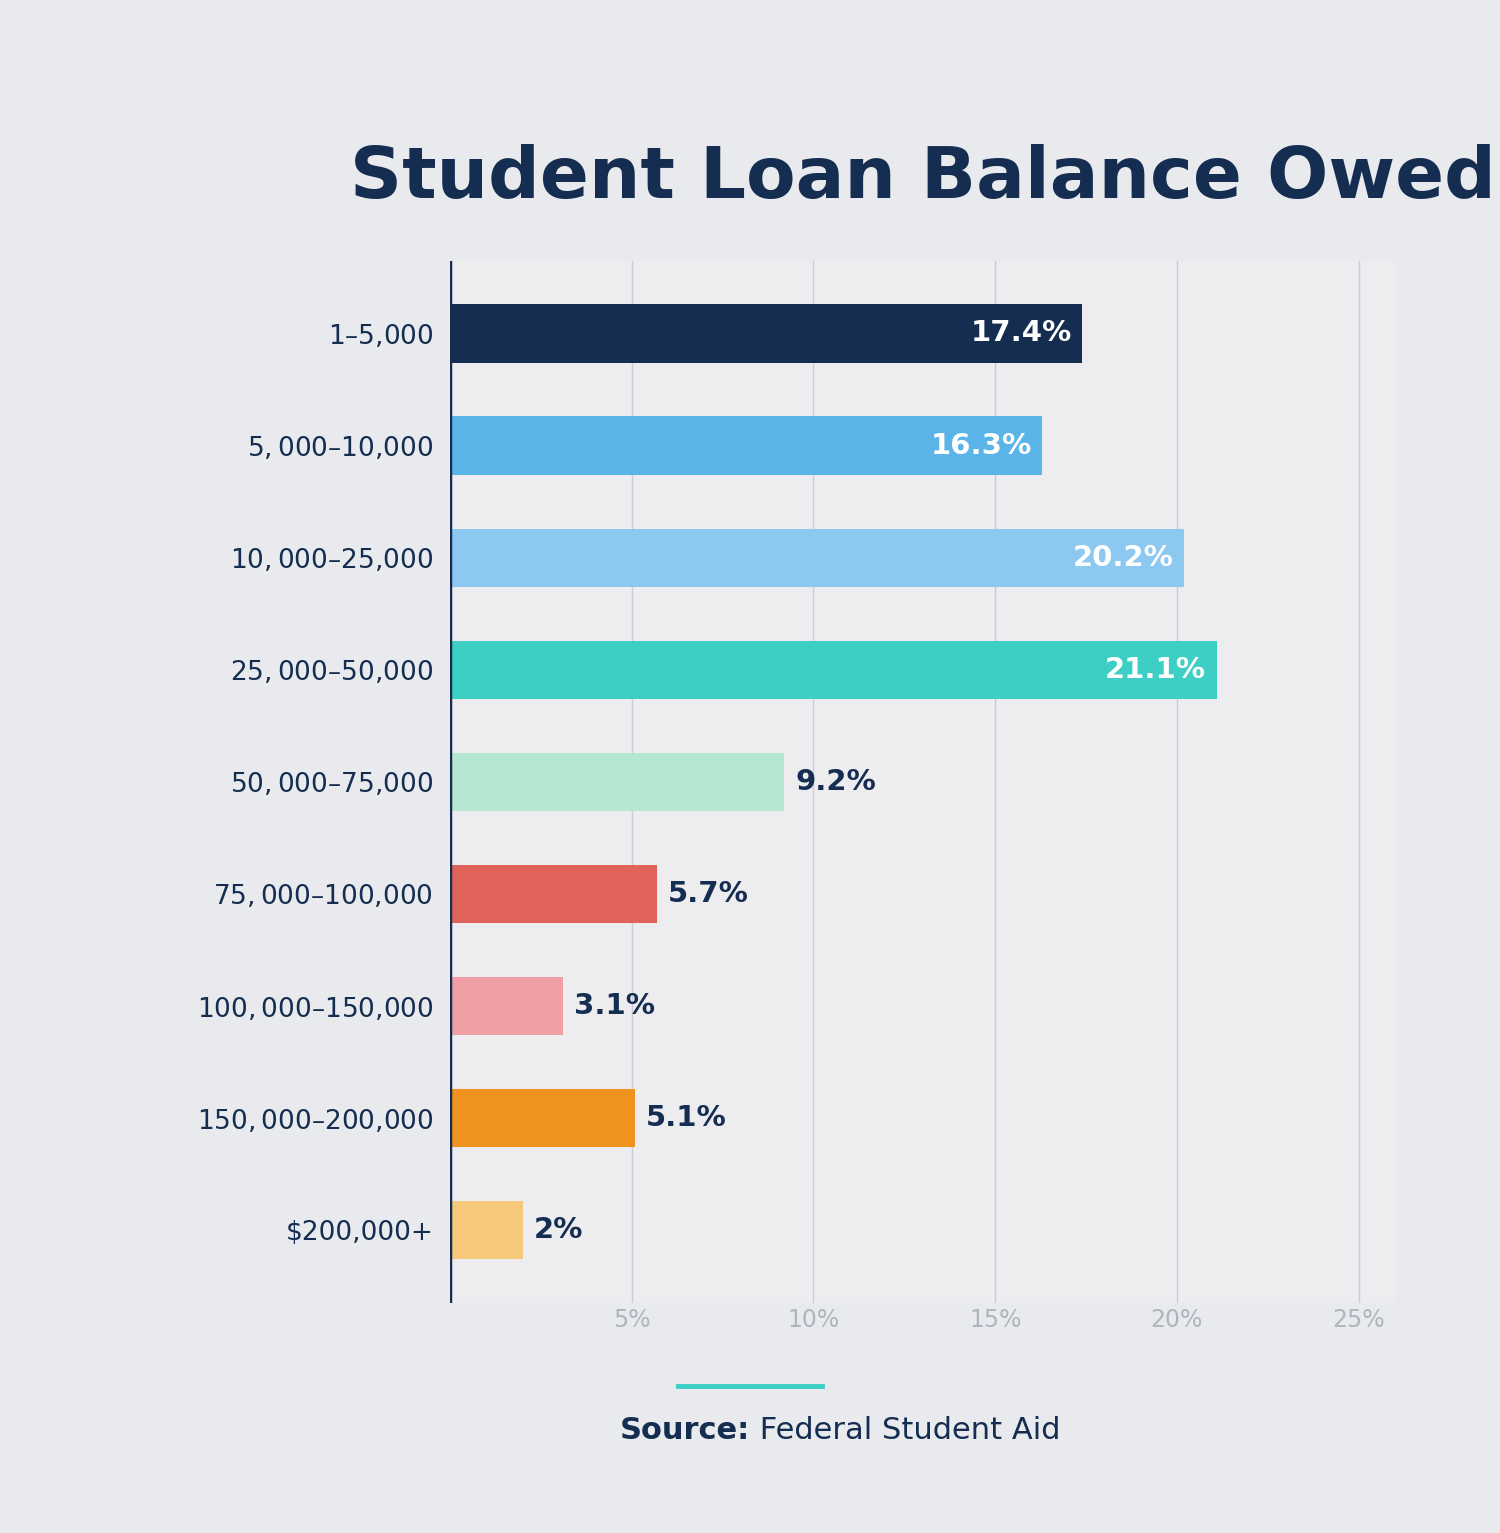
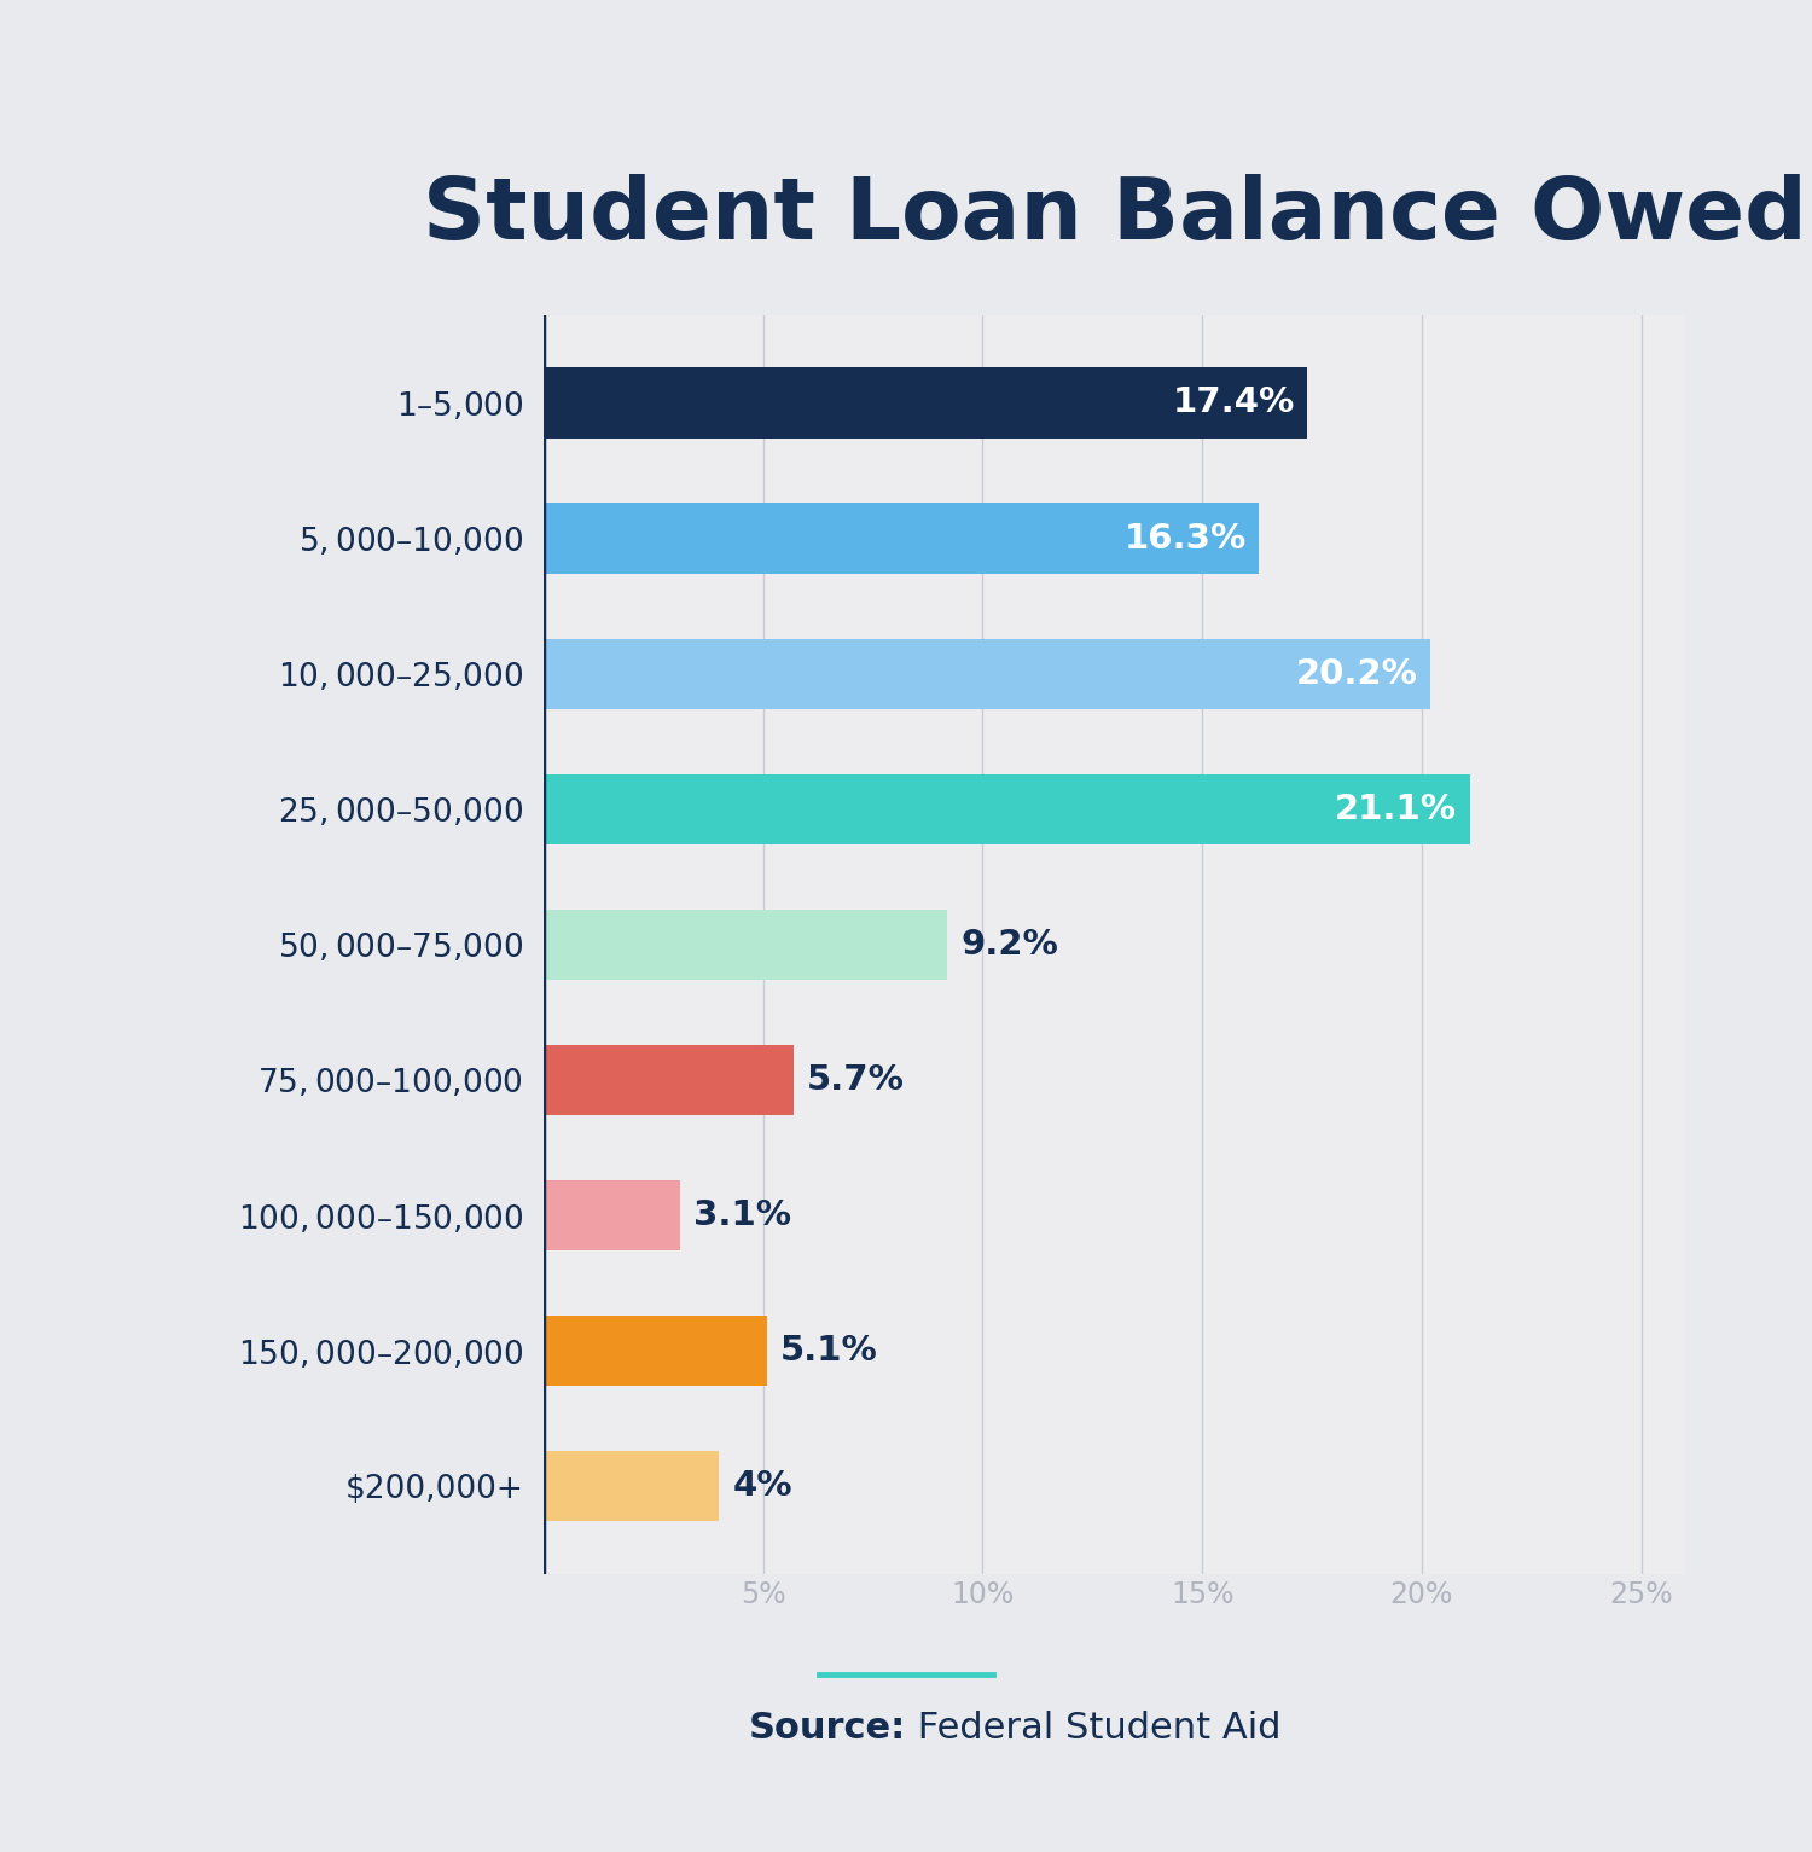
$200,000+: 2% -> 4%
